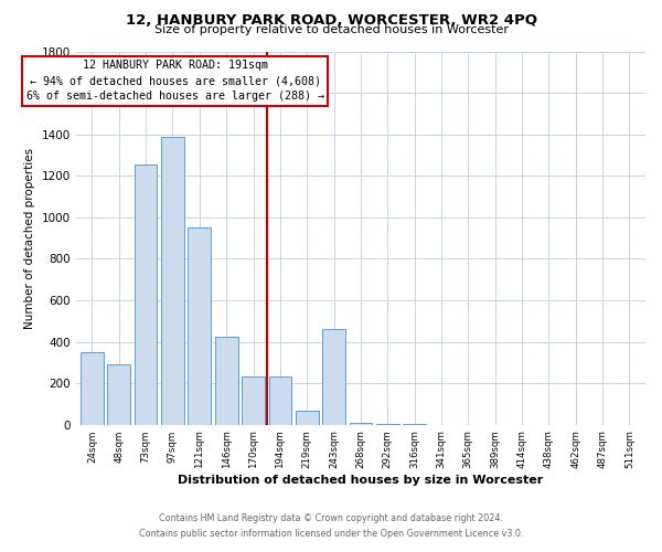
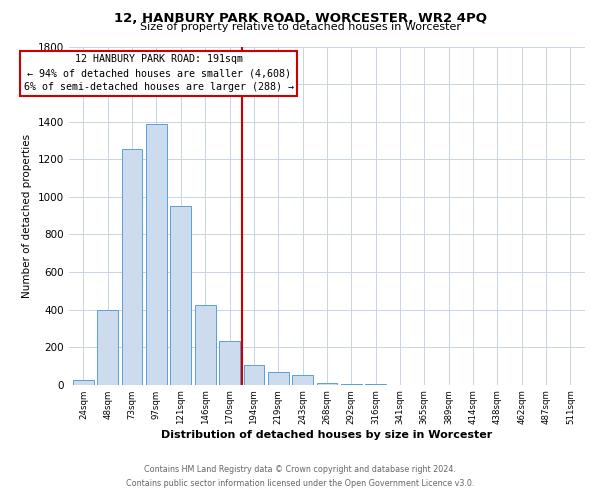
24sqm: 350 -> 20
48sqm: 290 -> 400
194sqm: 230 -> 100
243sqm: 460 -> 50
